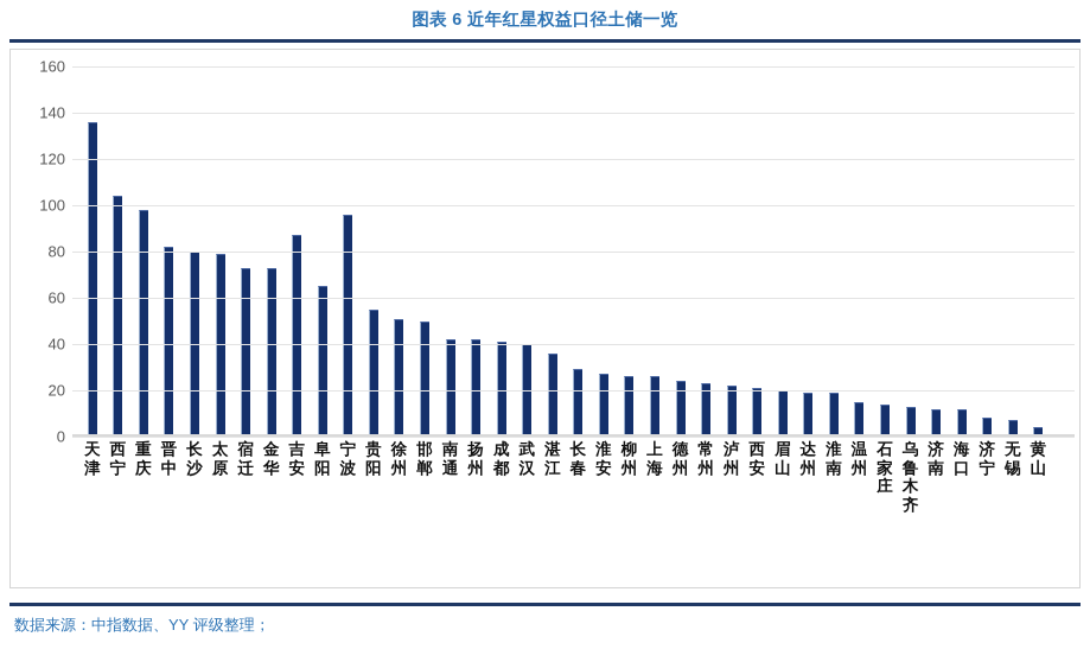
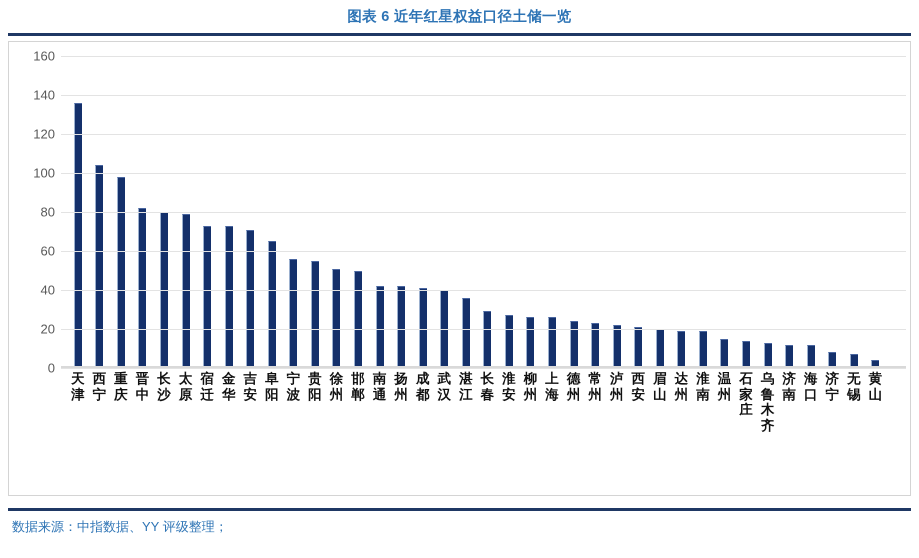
吉安: 87 -> 71
宁波: 96 -> 56
